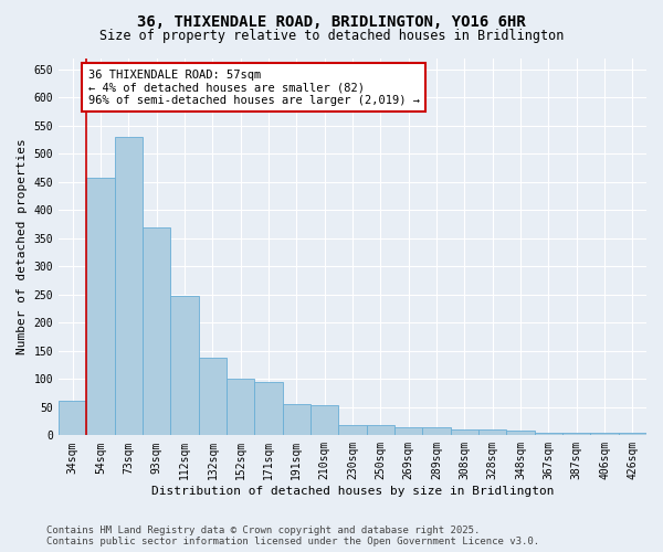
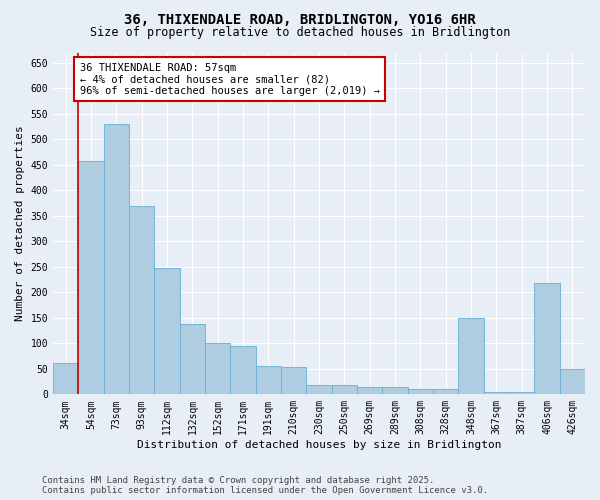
348sqm: 8 -> 150
406sqm: 5 -> 218
426sqm: 5 -> 50
